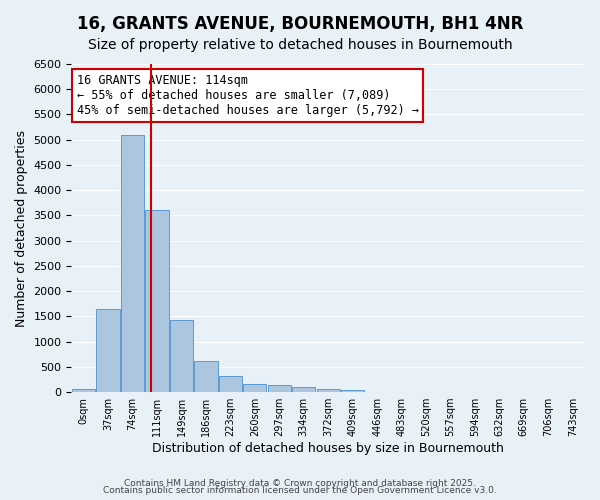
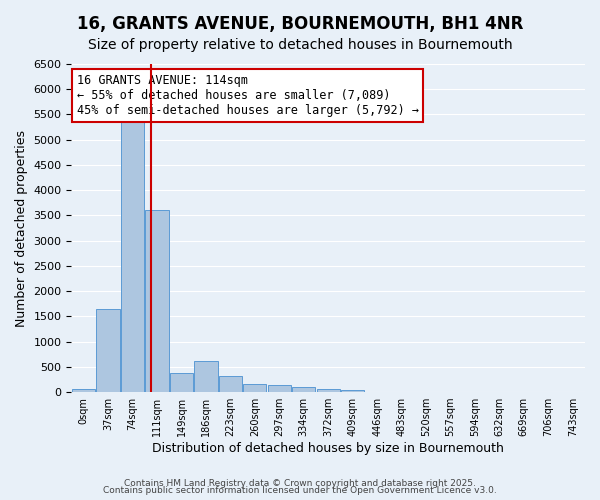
74sqm: 5100 -> 5360
149sqm: 1420 -> 380
